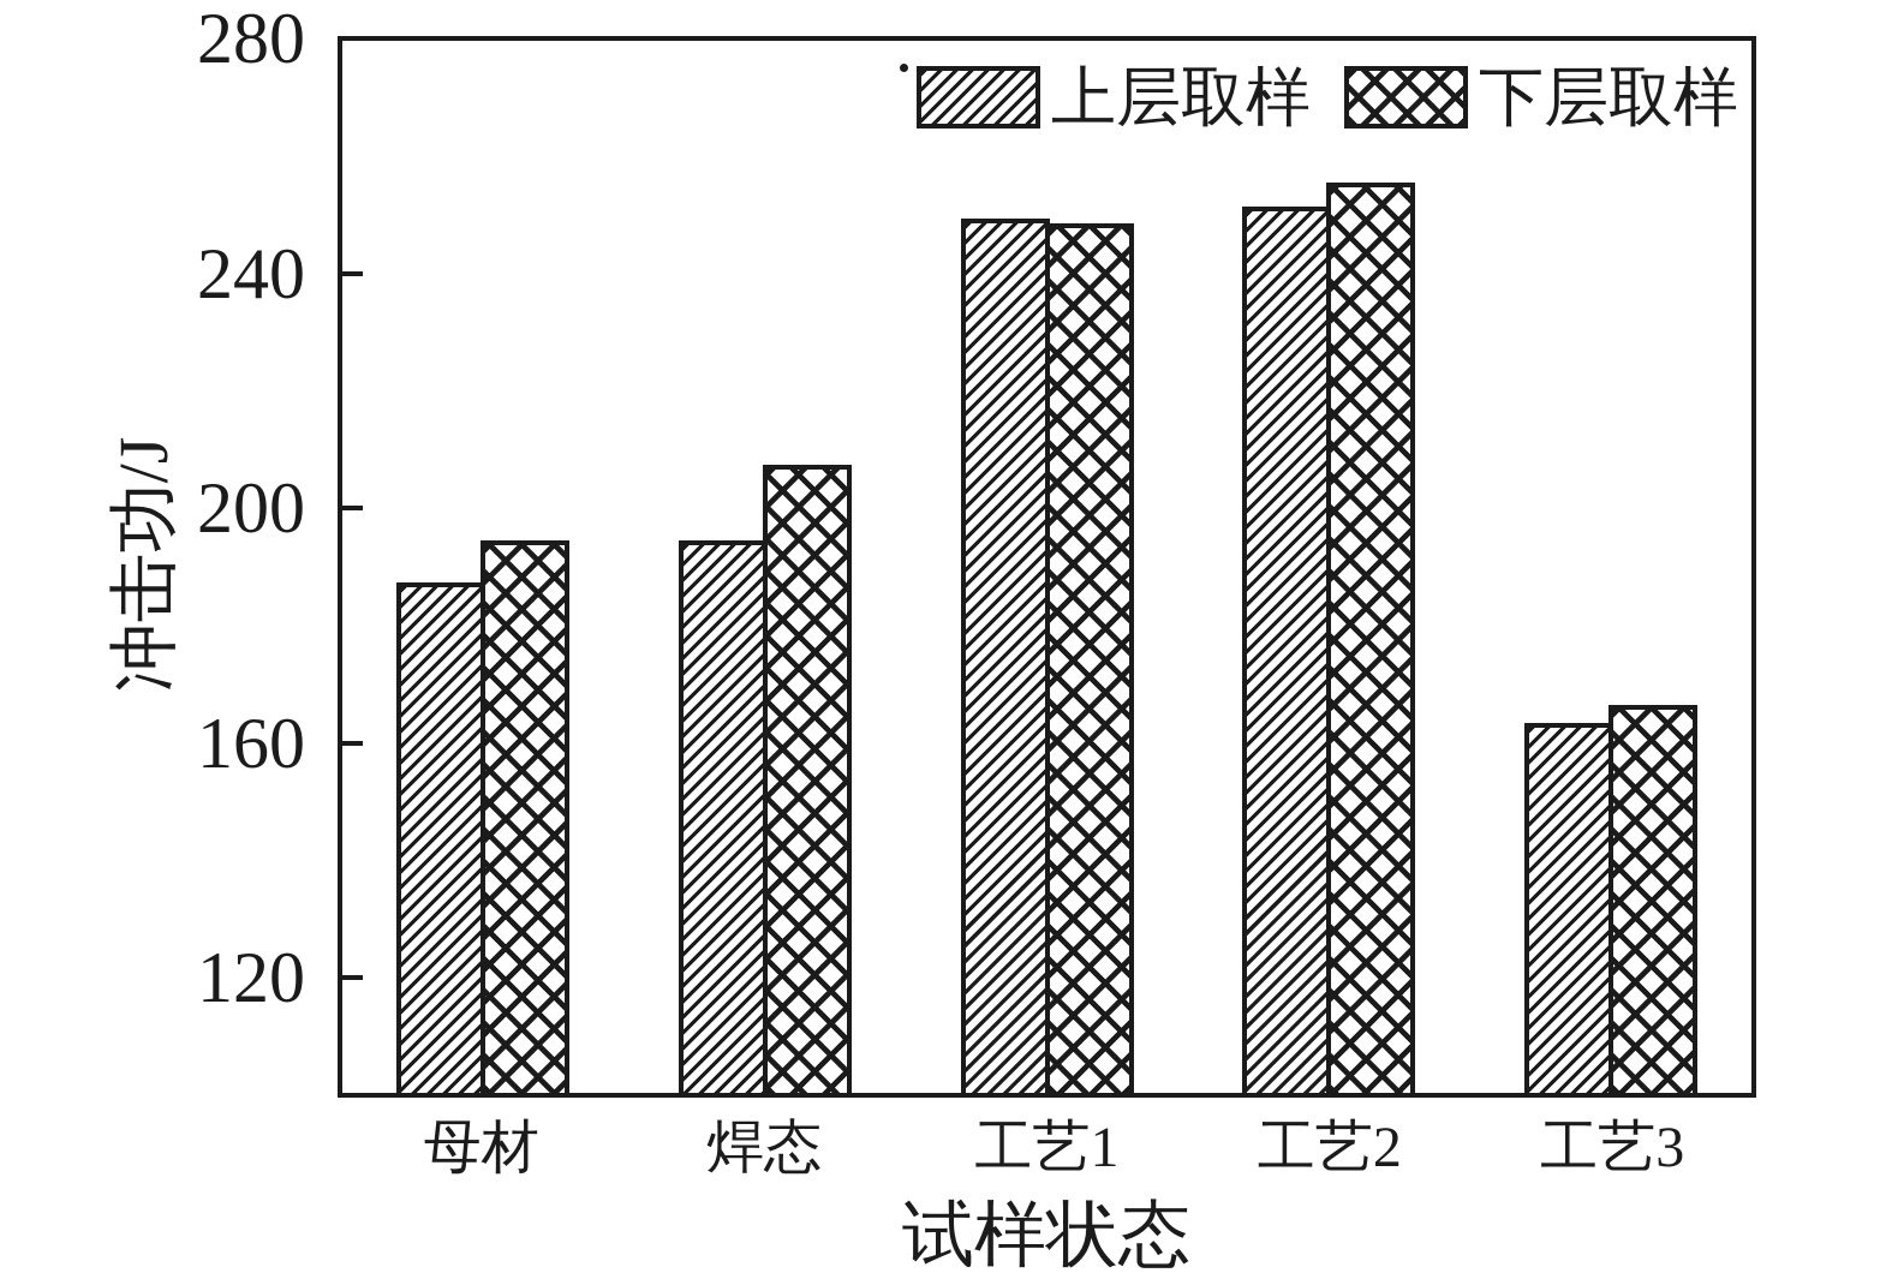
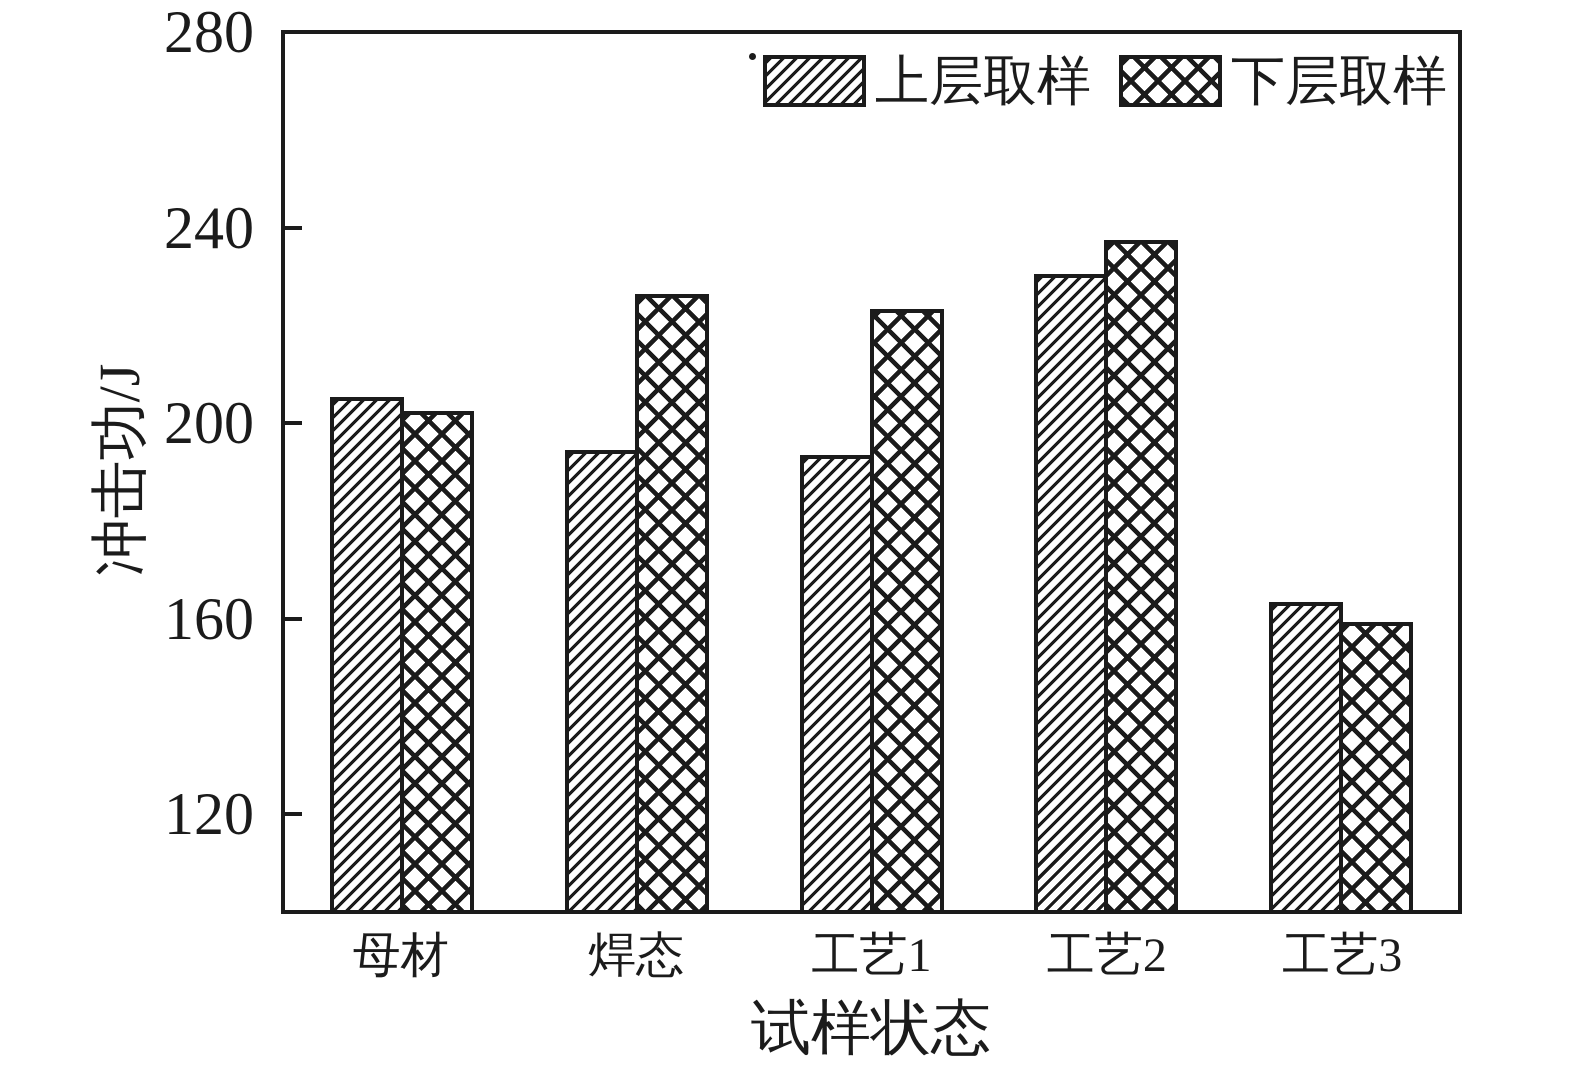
上层取样/母材: 187 -> 205
下层取样/母材: 194 -> 202
下层取样/焊态: 207 -> 226
上层取样/工艺1: 249 -> 193
下层取样/工艺1: 248 -> 223
上层取样/工艺2: 251 -> 230
下层取样/工艺2: 255 -> 237
下层取样/工艺3: 166 -> 159
